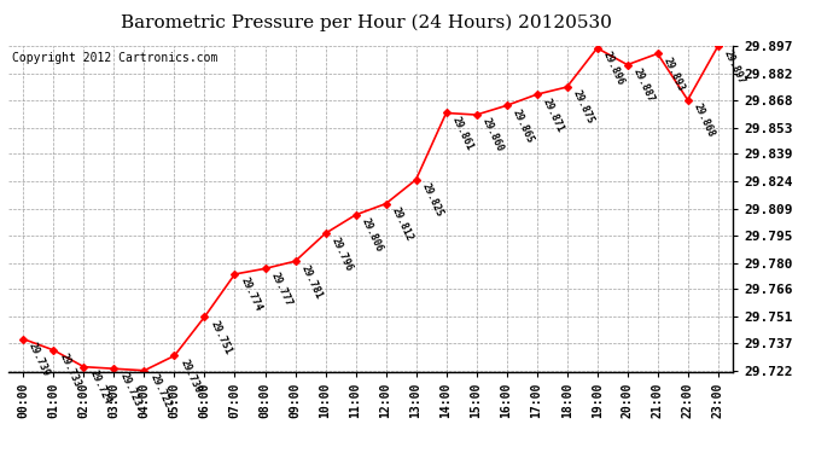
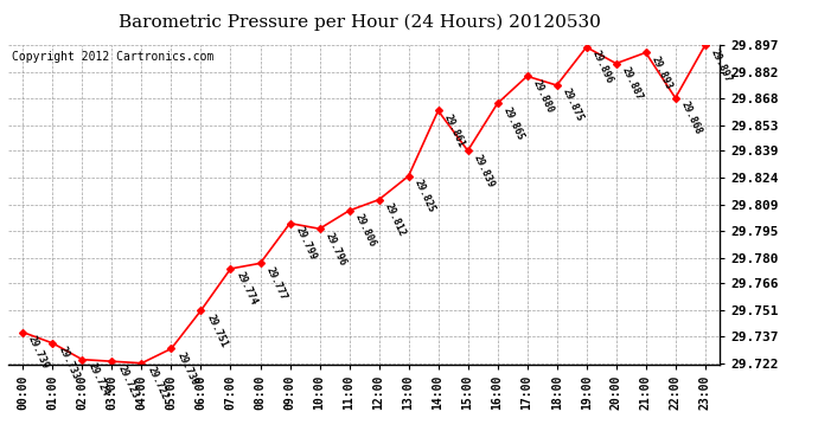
09:00: 29.781 -> 29.799
15:00: 29.860 -> 29.839
17:00: 29.871 -> 29.880
